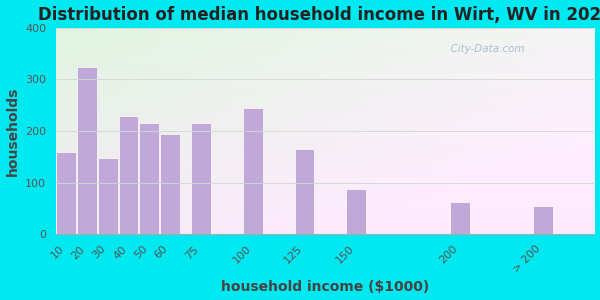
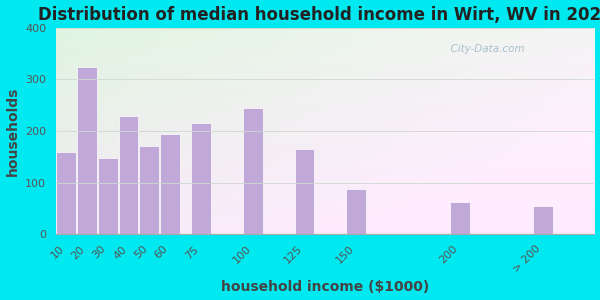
50: 215 -> 170
